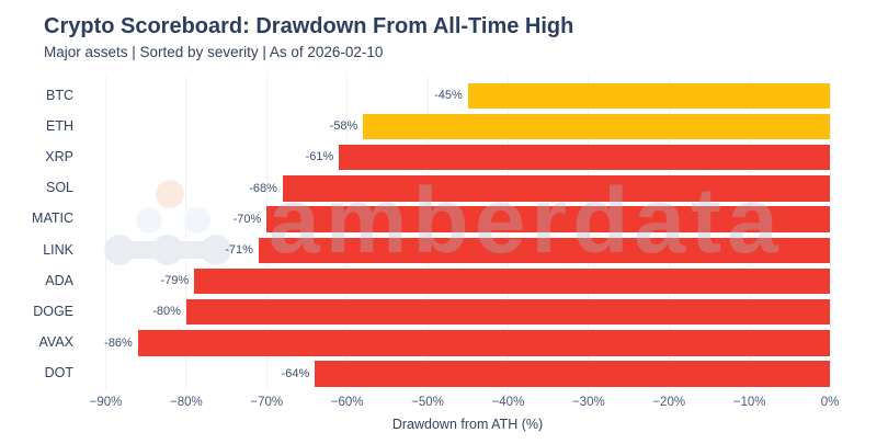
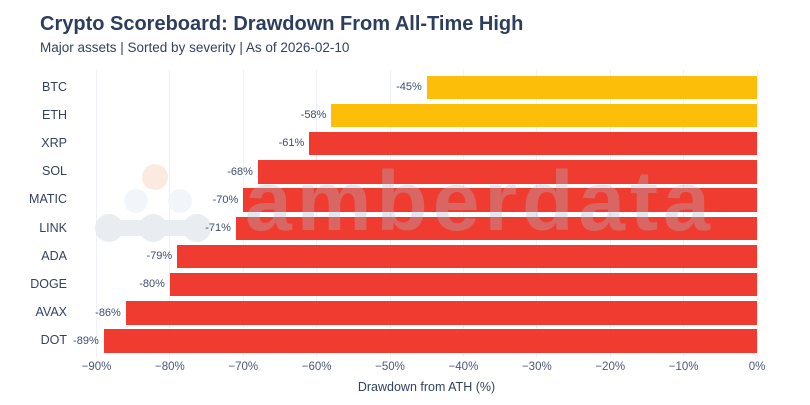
DOT: -64% -> -89%
